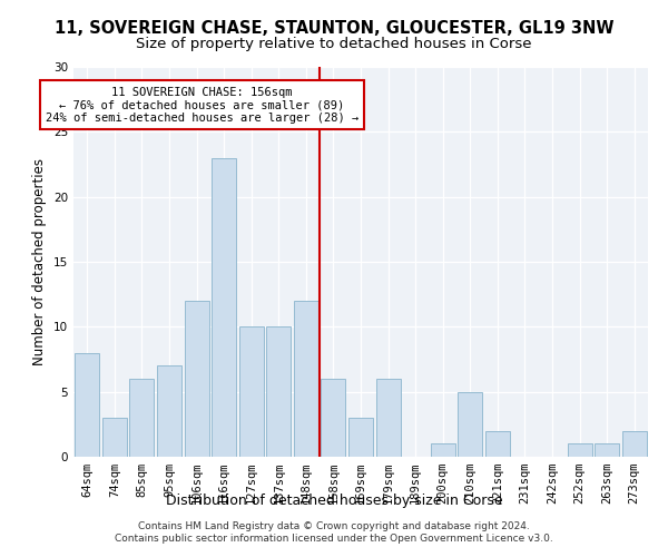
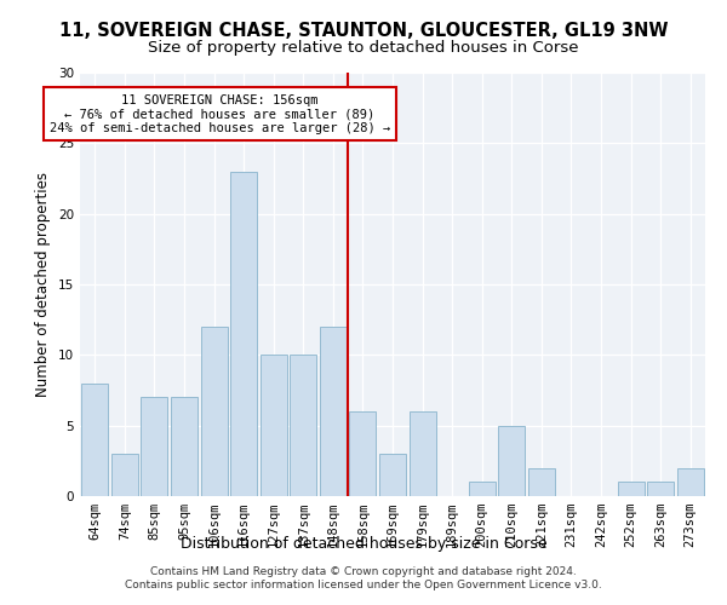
85sqm: 6 -> 7
